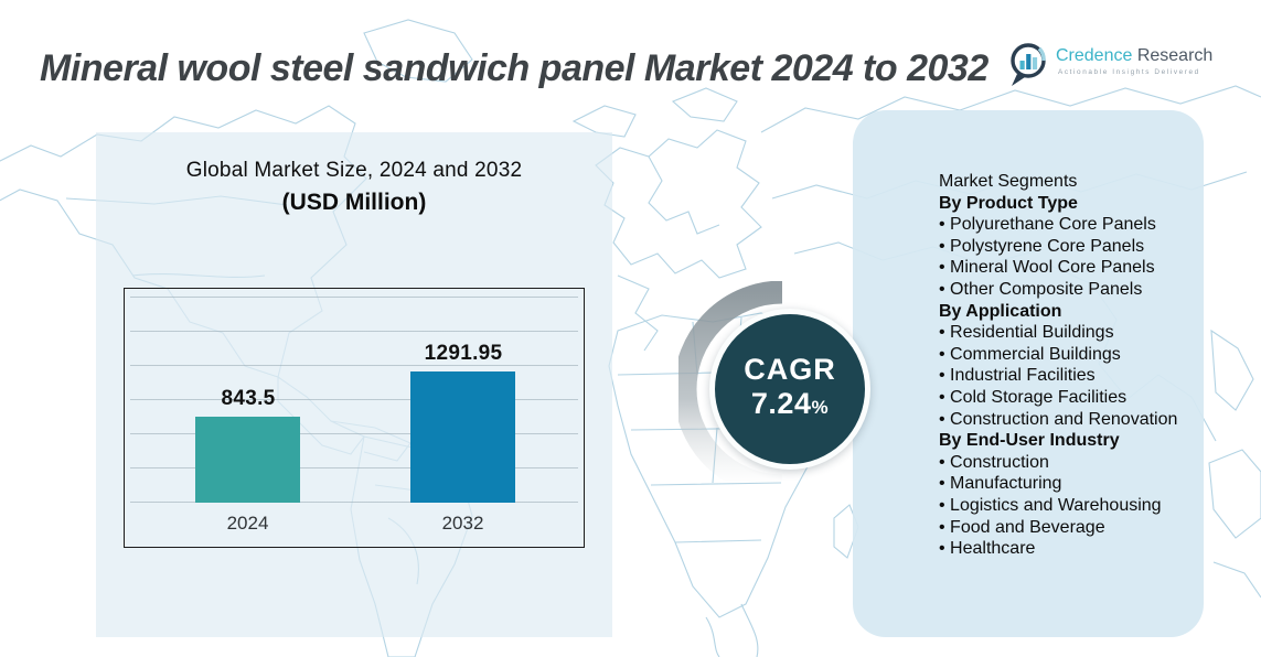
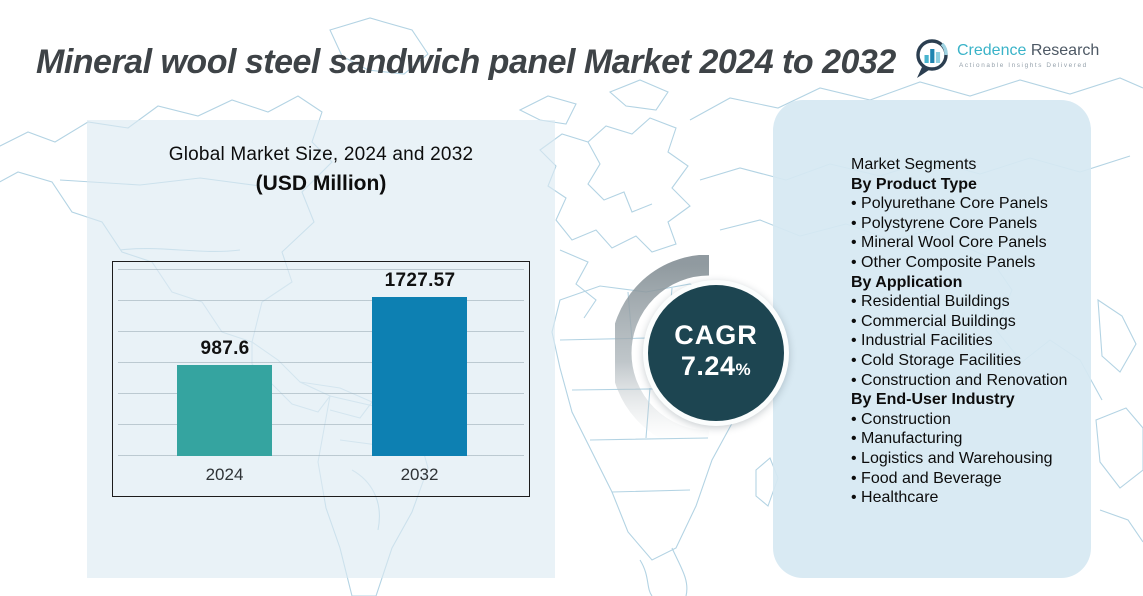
2024: 843.5 -> 987.6
2032: 1291.95 -> 1727.57
